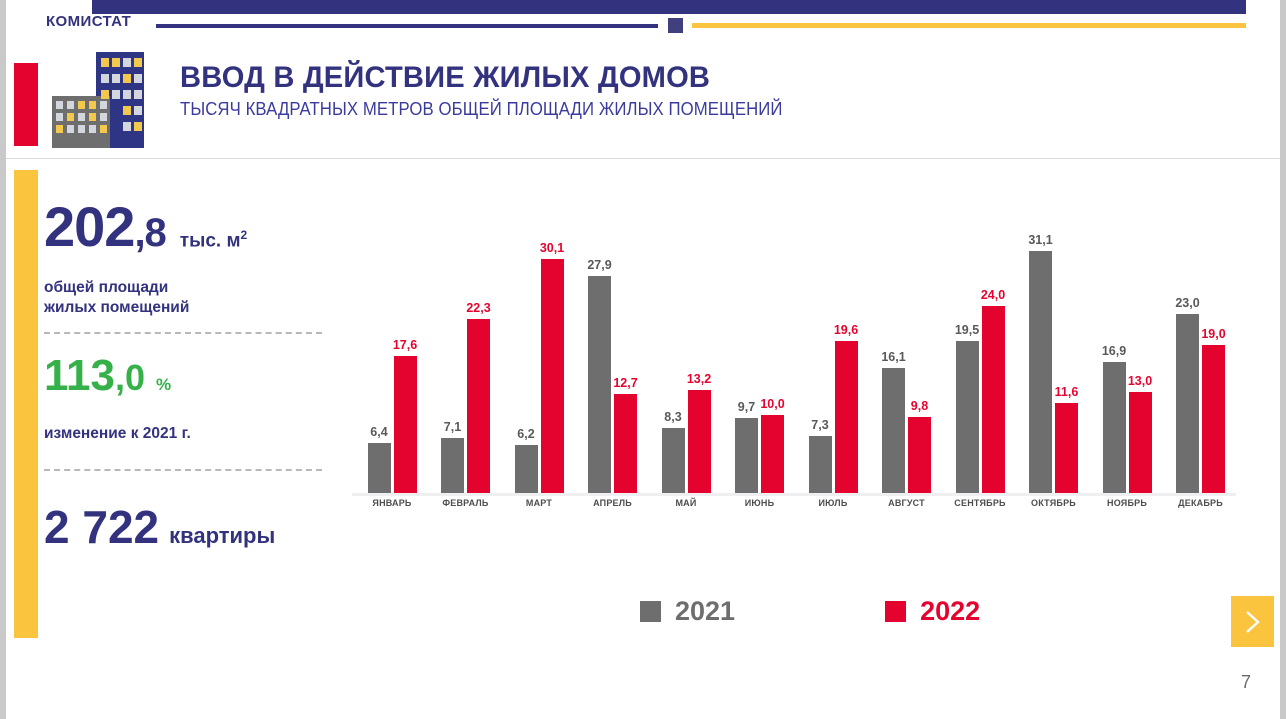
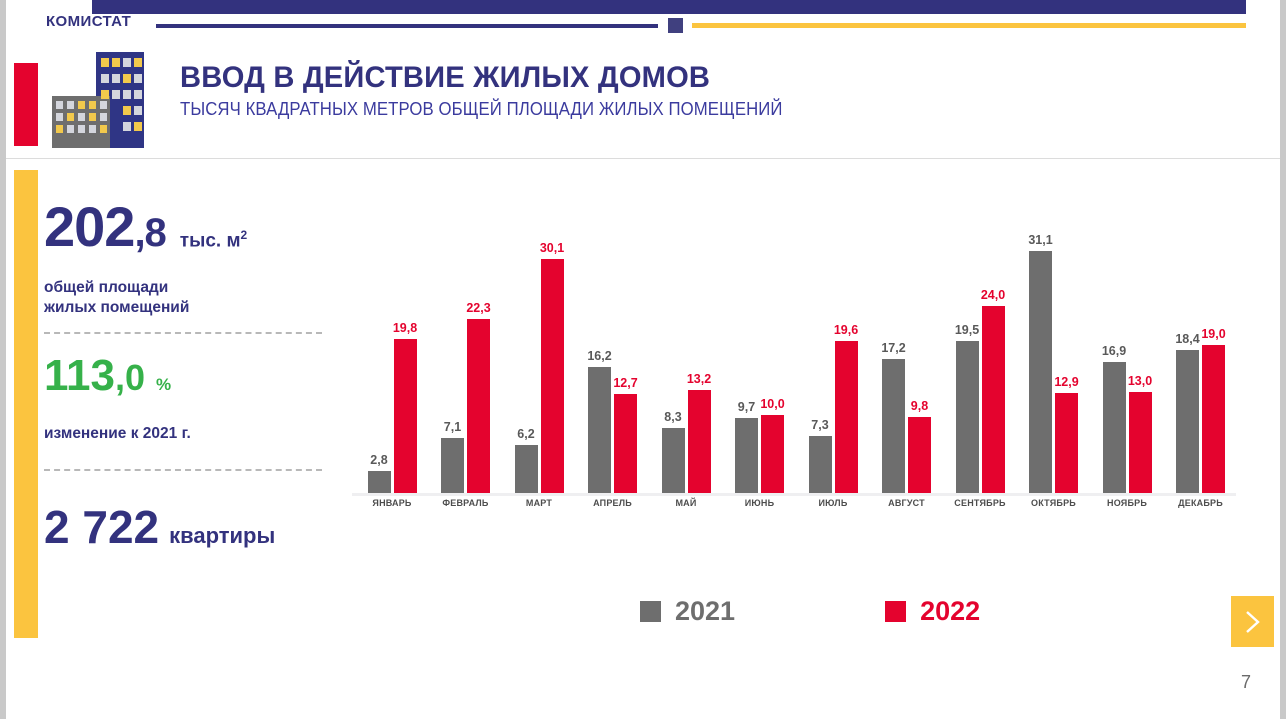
2021/ЯНВАРЬ: 6,4 -> 2,8
2022/ЯНВАРЬ: 17,6 -> 19,8
2021/АПРЕЛЬ: 27,9 -> 16,2
2021/АВГУСТ: 16,1 -> 17,2
2022/ОКТЯБРЬ: 11,6 -> 12,9
2021/ДЕКАБРЬ: 23,0 -> 18,4
